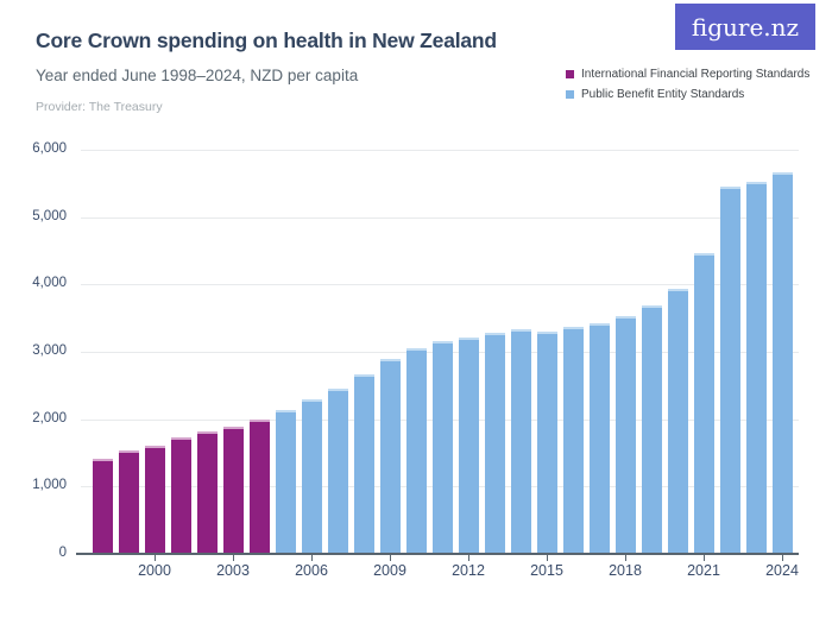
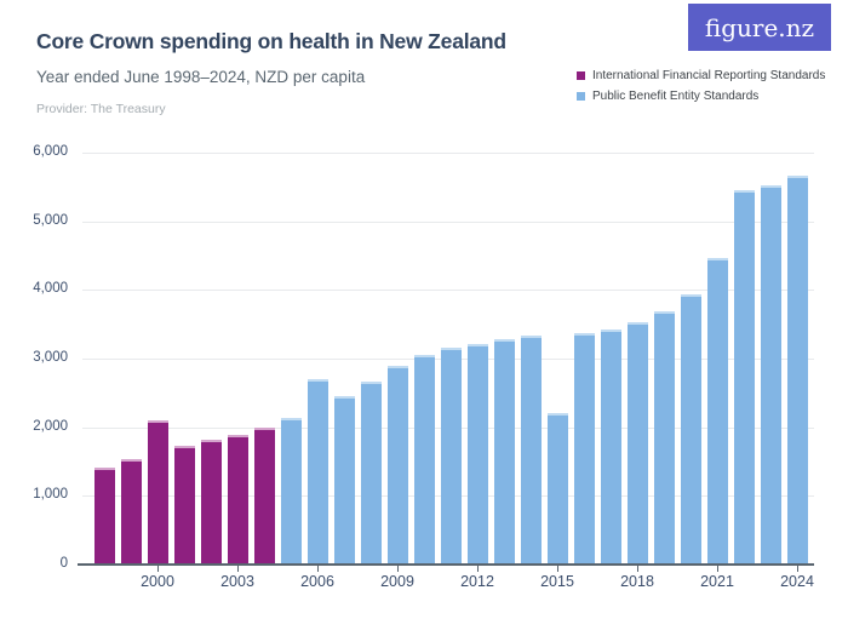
International Financial Reporting Standards/2000: 1600 -> 2100
Public Benefit Entity Standards/2006: 2300 -> 2700
Public Benefit Entity Standards/2015: 3300 -> 2200
